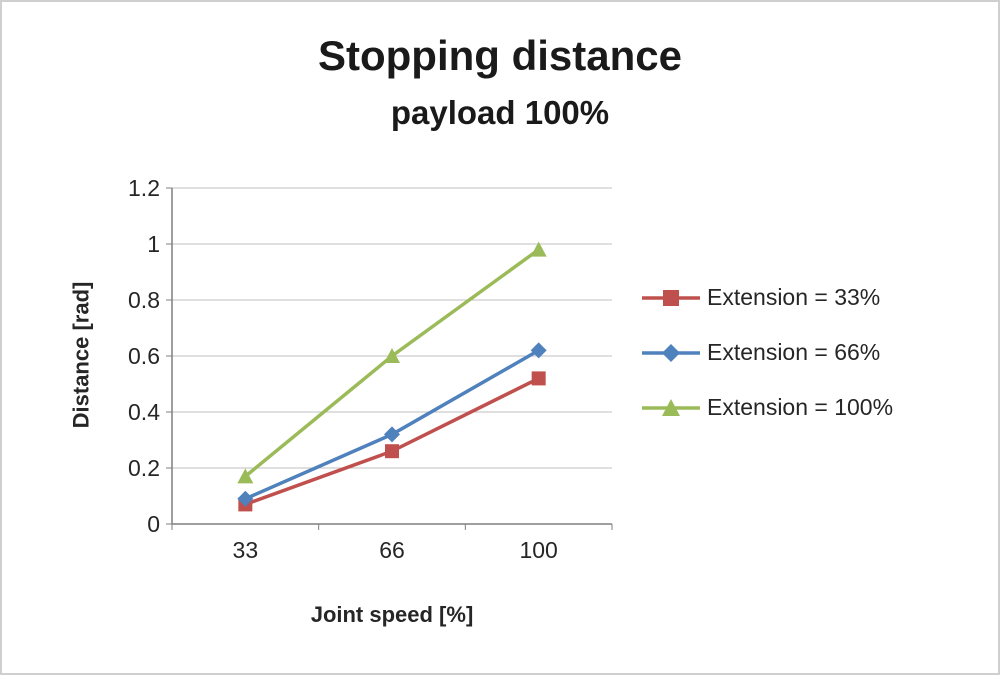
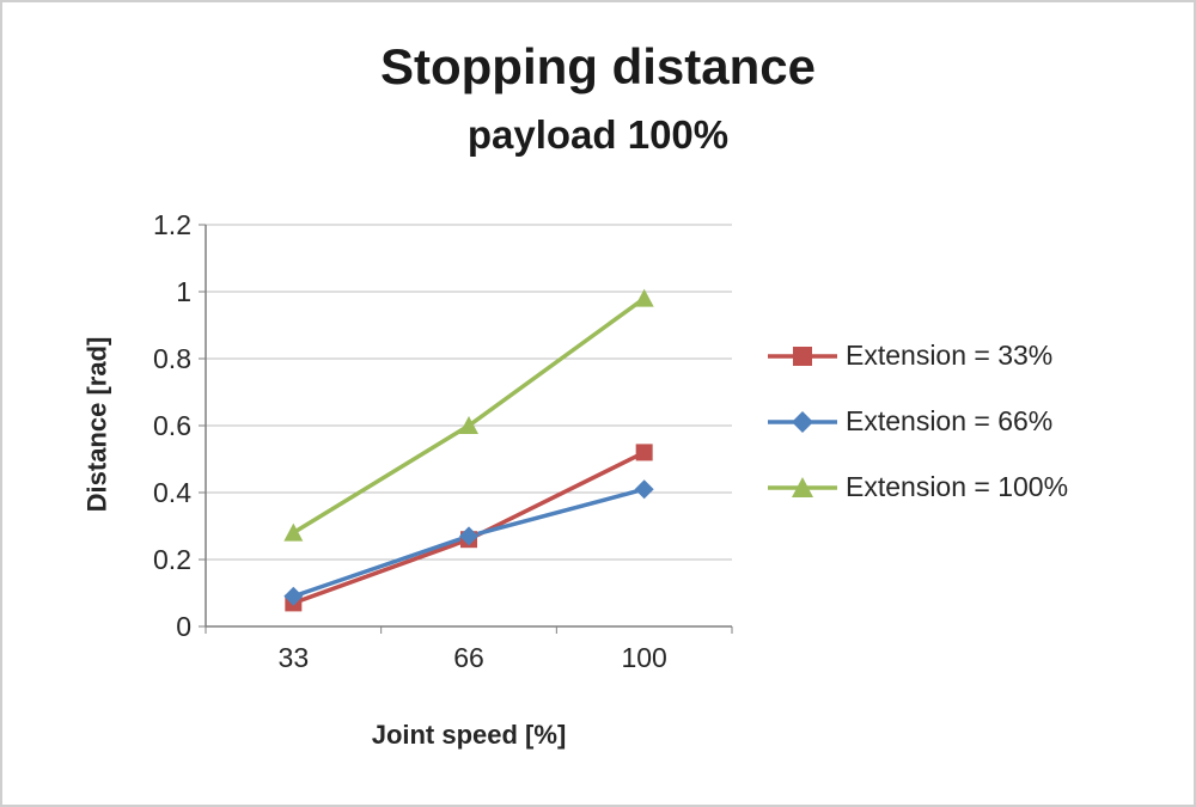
Extension = 100%/33: 0.17 -> 0.28
Extension = 66%/66: 0.32 -> 0.27
Extension = 66%/100: 0.62 -> 0.41
